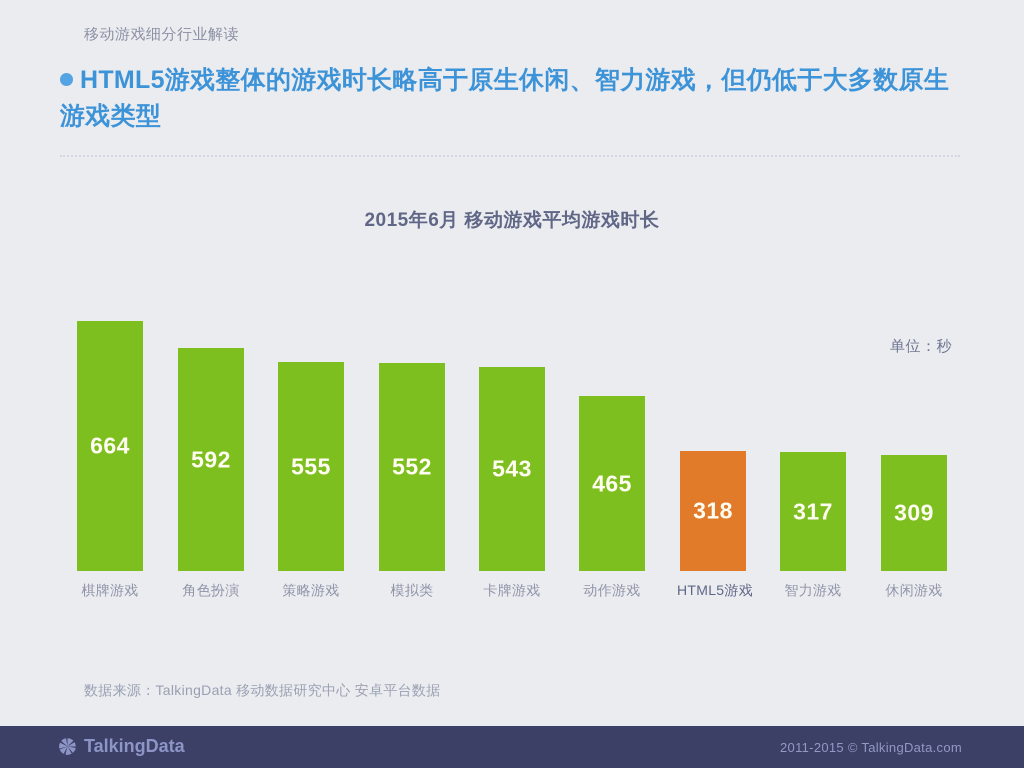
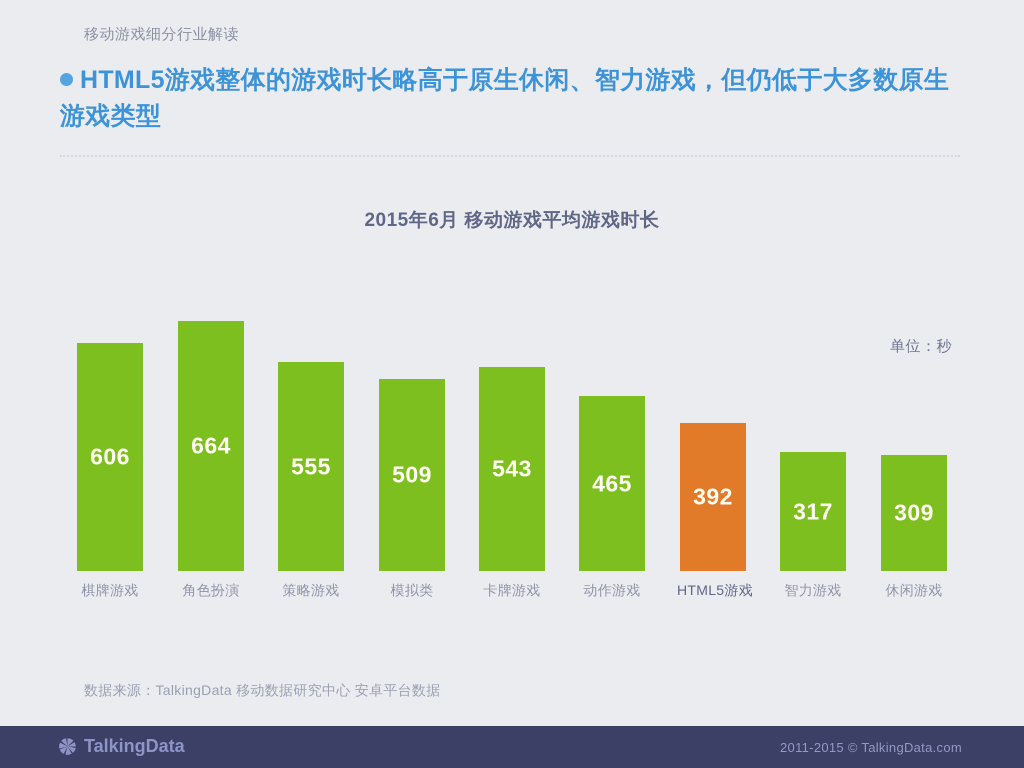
棋牌游戏: 664 -> 606
角色扮演: 592 -> 664
模拟类: 552 -> 509
HTML5游戏: 318 -> 392
